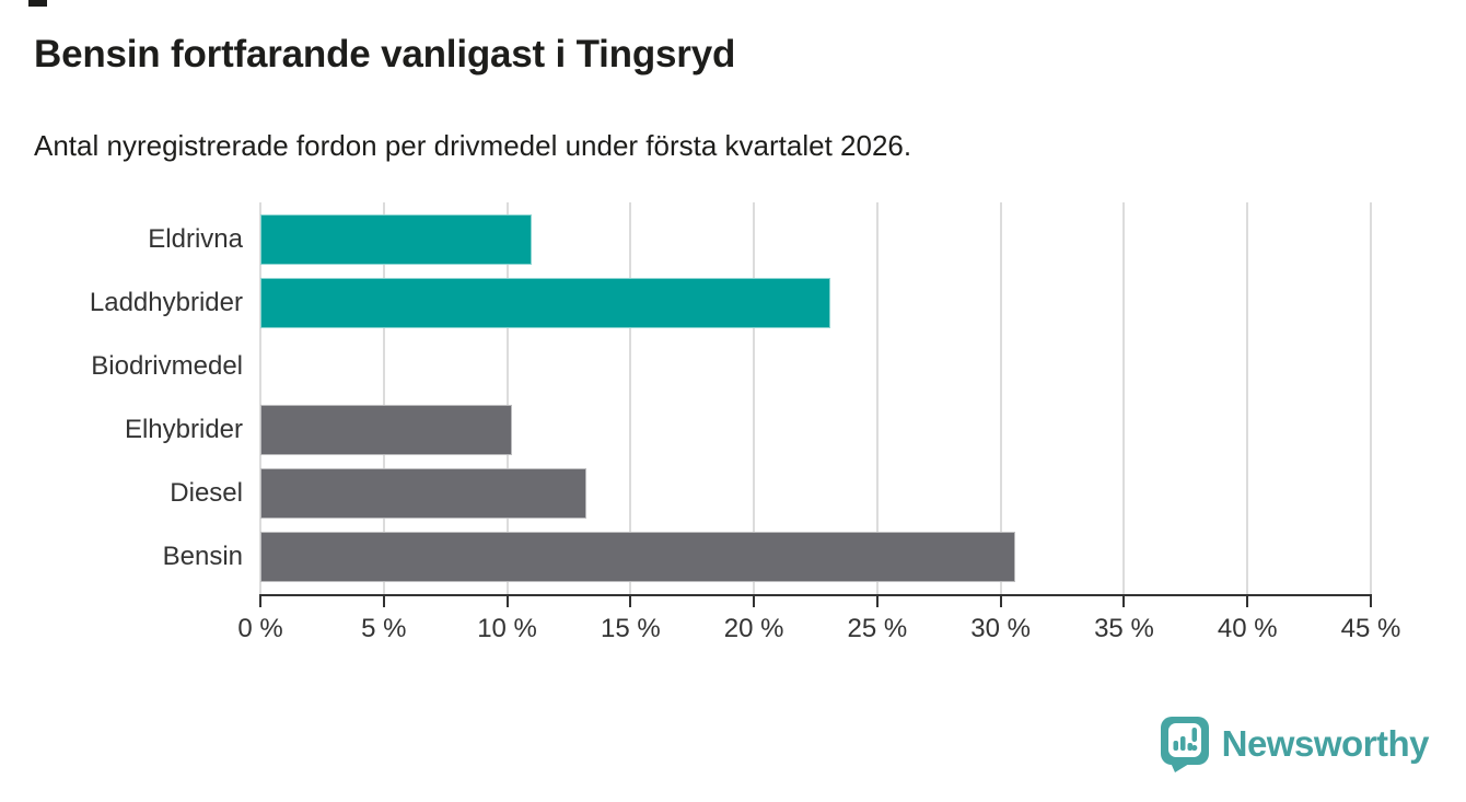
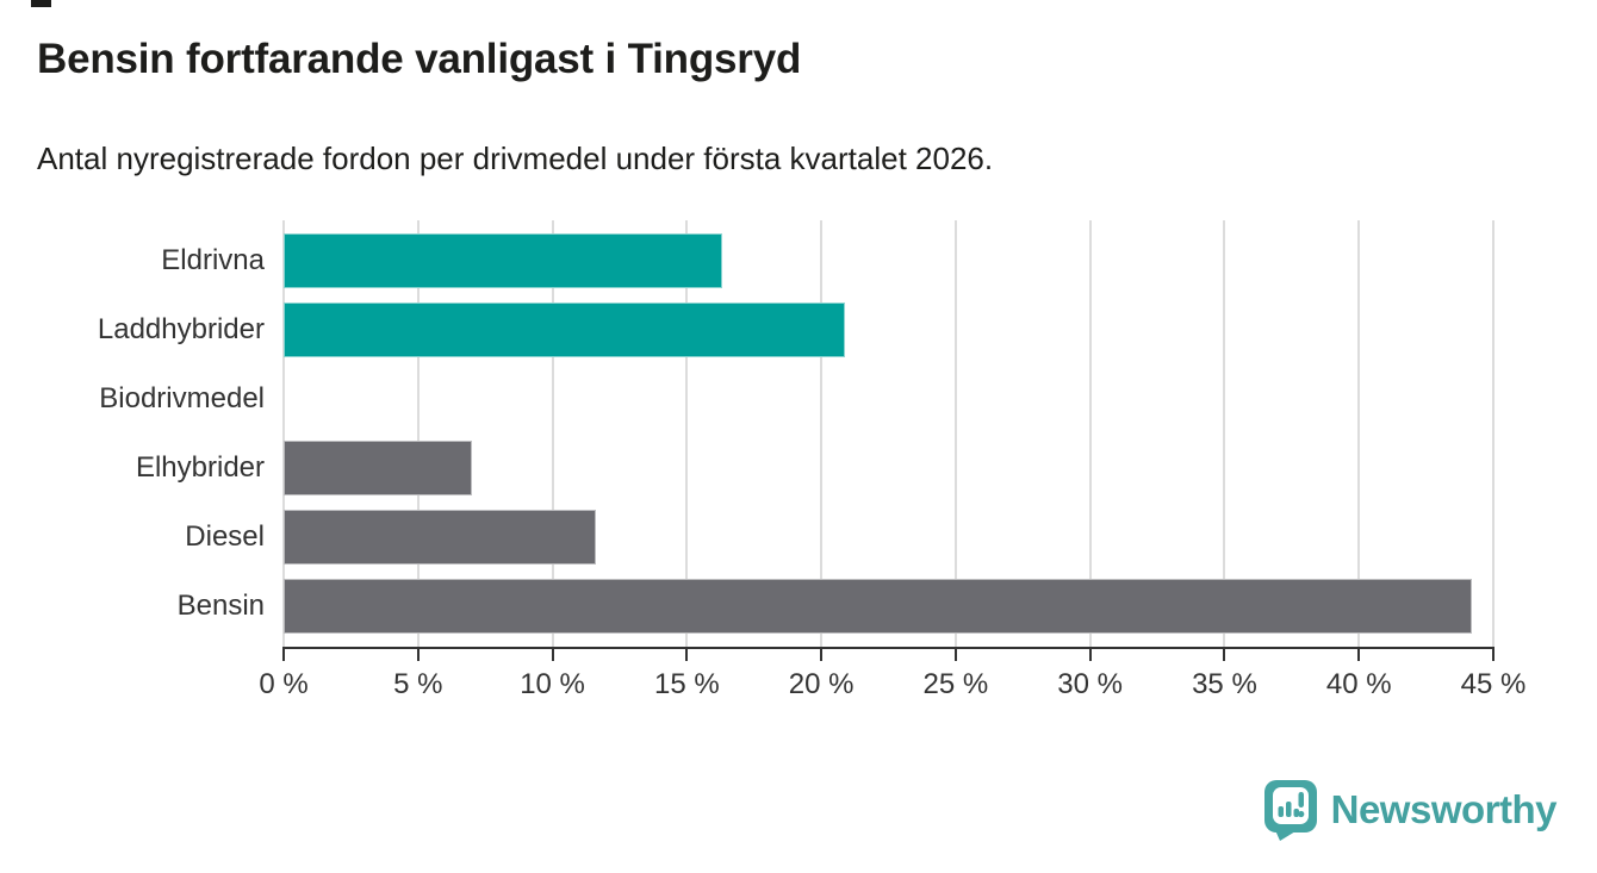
Eldrivna: 11.0% -> 16.3%
Laddhybrider: 23.1% -> 20.9%
Elhybrider: 10.2% -> 7.0%
Diesel: 13.2% -> 11.6%
Bensin: 30.6% -> 44.2%
